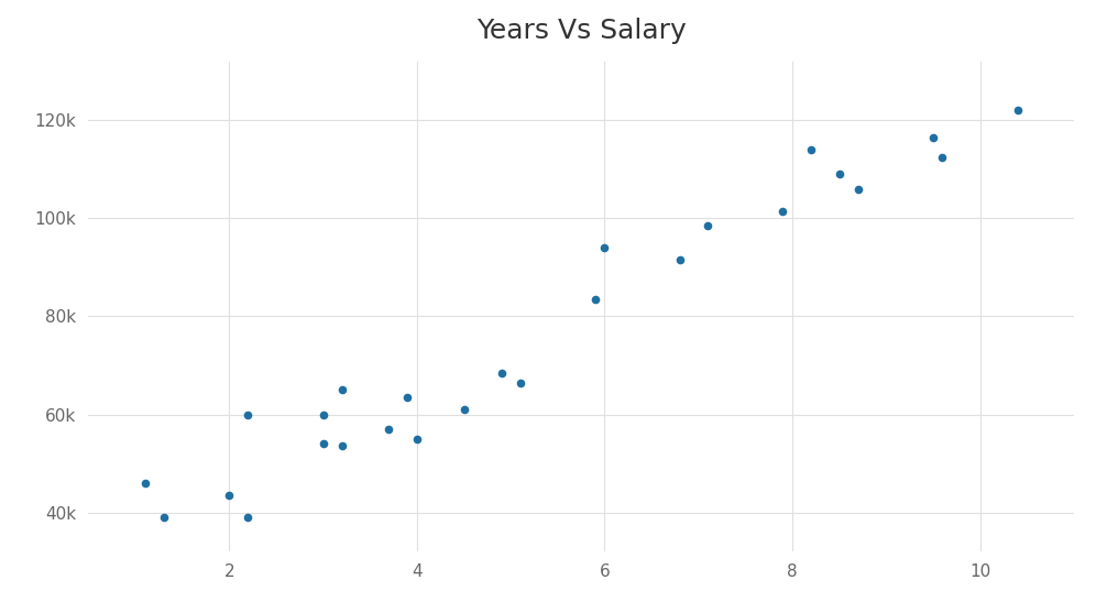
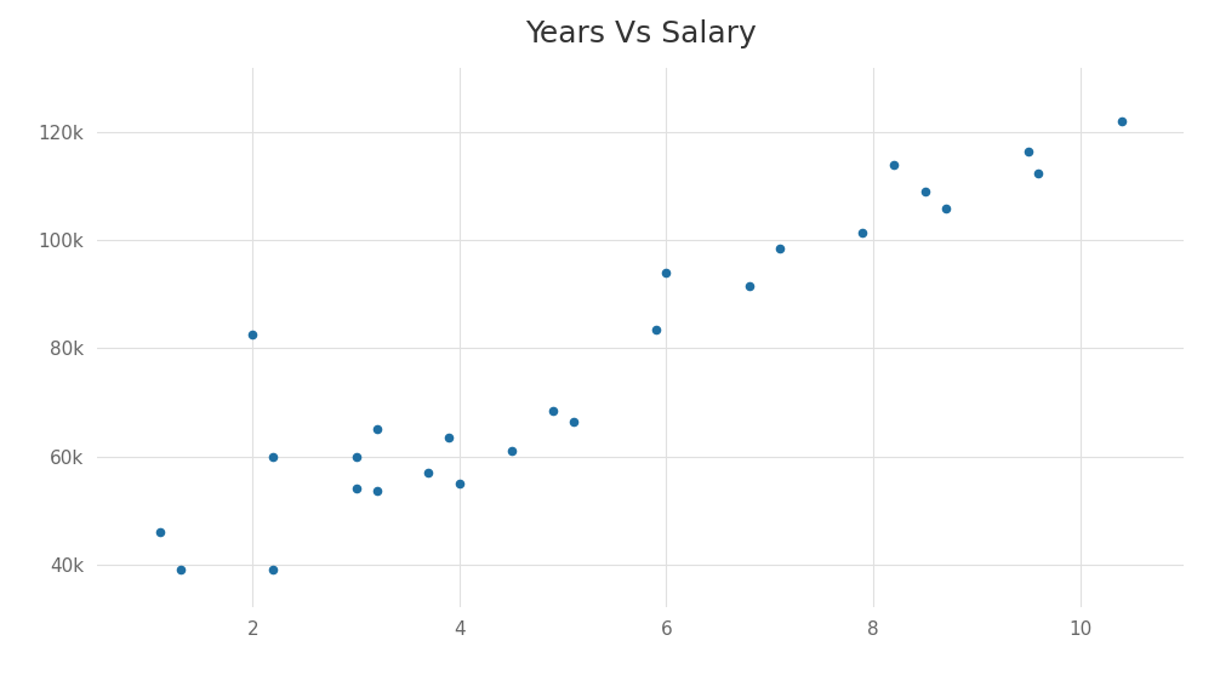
2: 43.5k -> 82.5k
